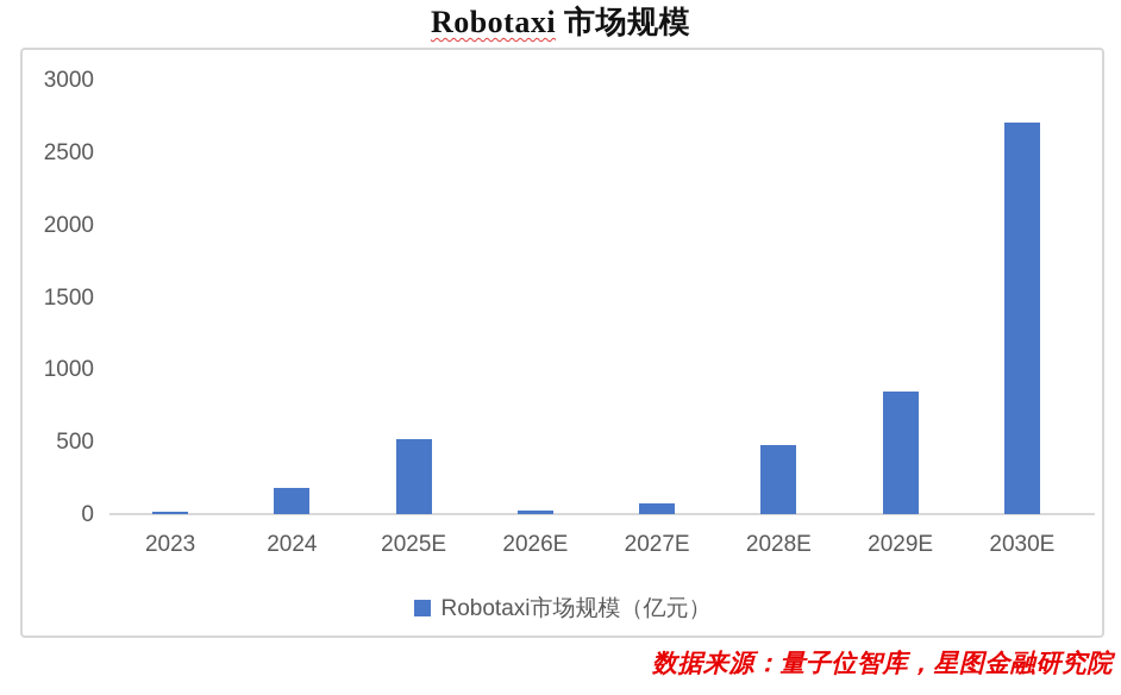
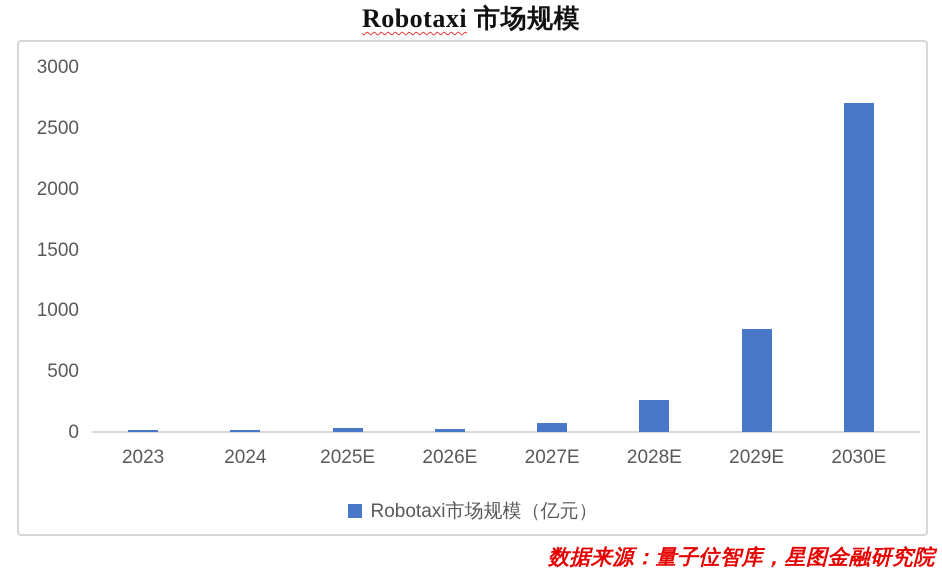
2024: 180 -> 10
2025E: 520 -> 30
2028E: 480 -> 260
